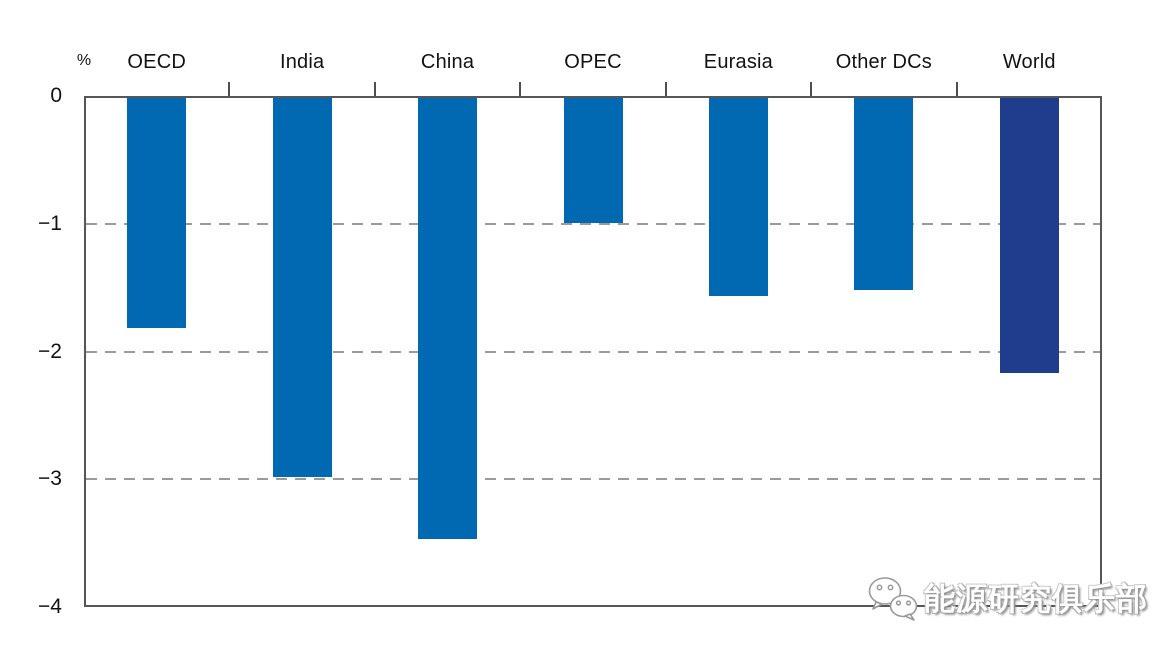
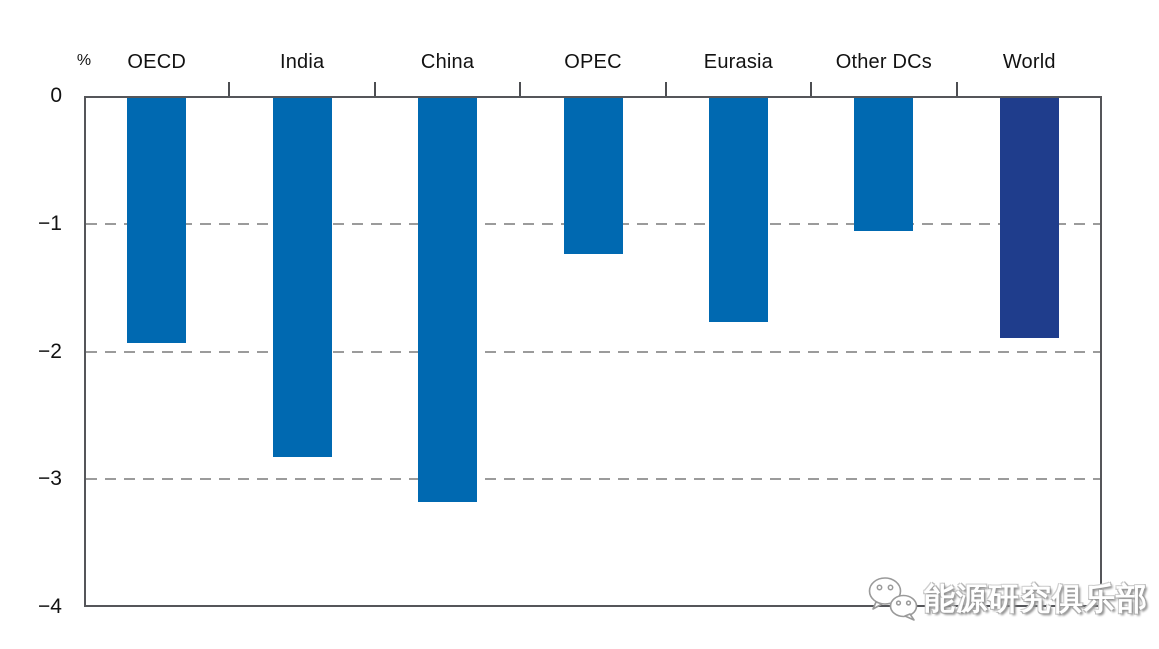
OECD: -1.80 -> -1.92
India: -2.97 -> -2.81
China: -3.45 -> -3.16
OPEC: -0.98 -> -1.22
Eurasia: -1.55 -> -1.75
Other DCs: -1.50 -> -1.04
World: -2.15 -> -1.88
